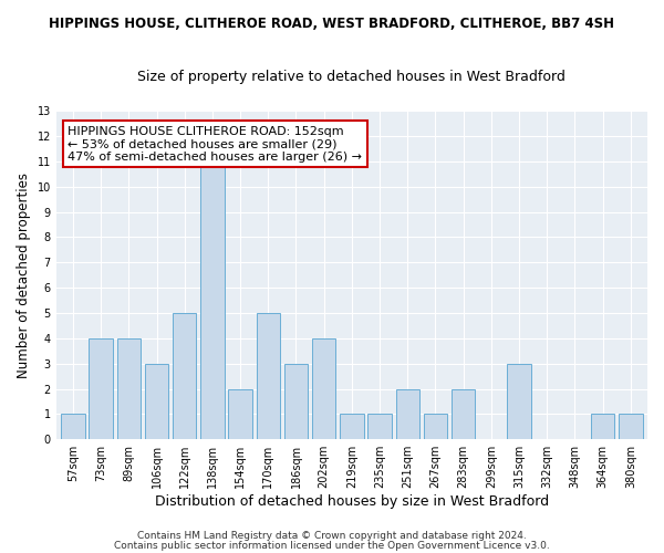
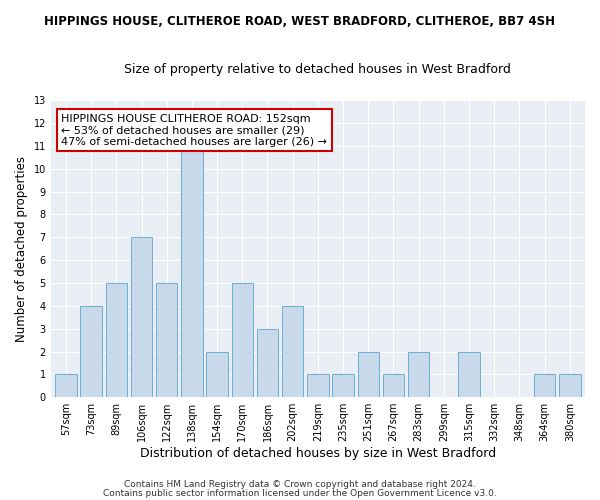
89sqm: 4 -> 5
106sqm: 3 -> 7
315sqm: 3 -> 2
